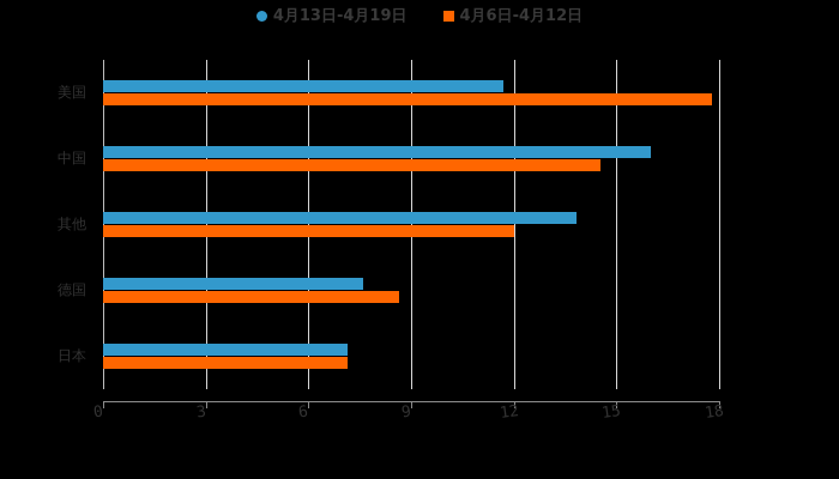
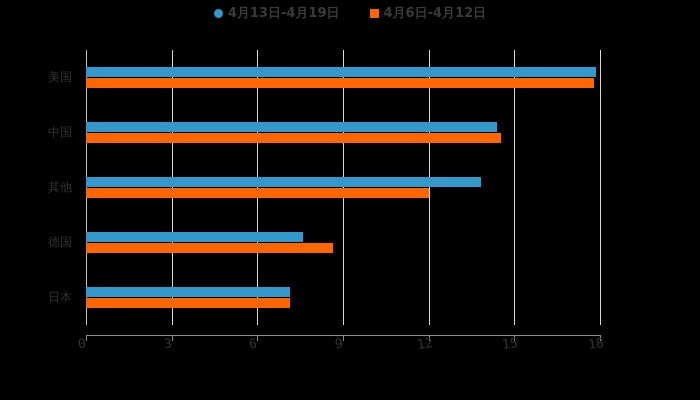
4月13日-4月19日/美国: 11.7 -> 17.9
4月13日-4月19日/中国: 16.0 -> 14.4
